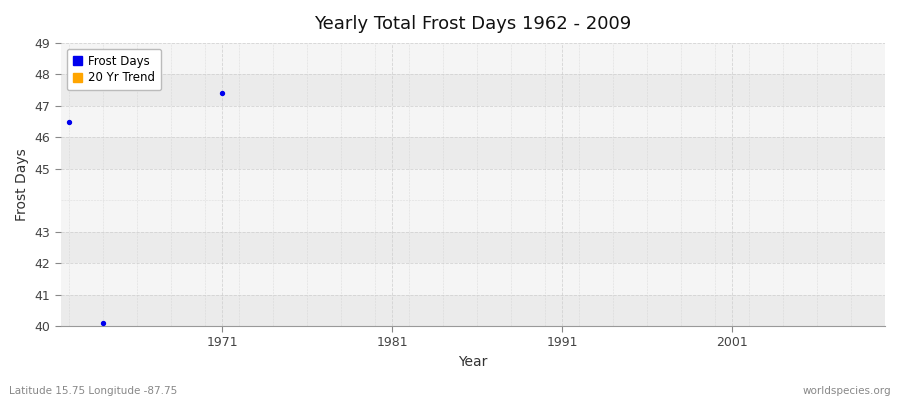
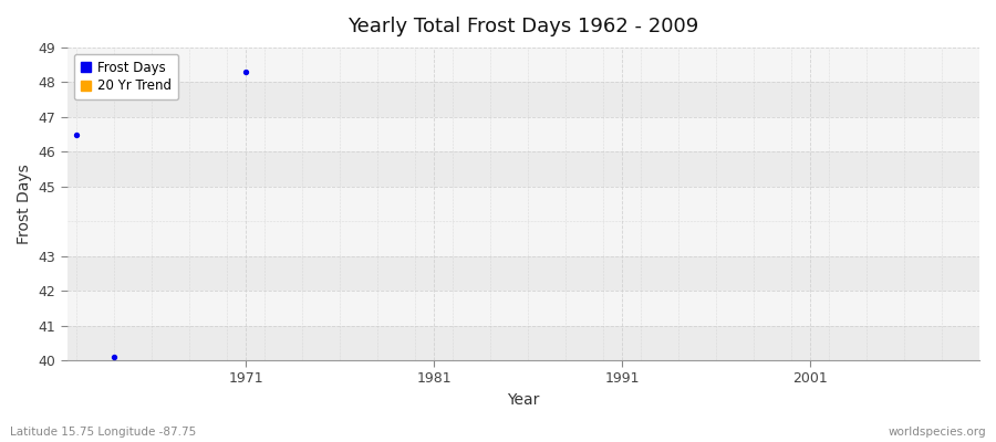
1971: 47.4 -> 48.3
